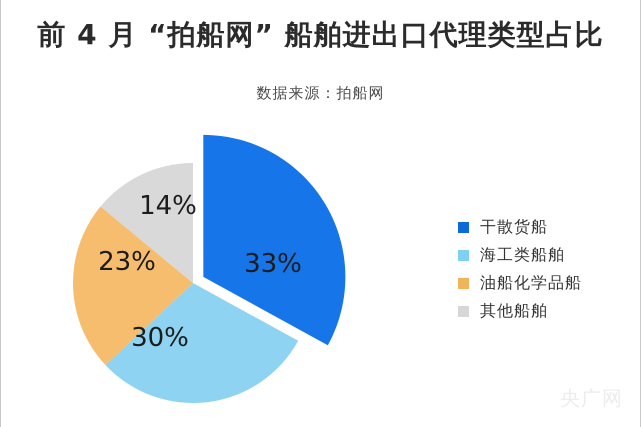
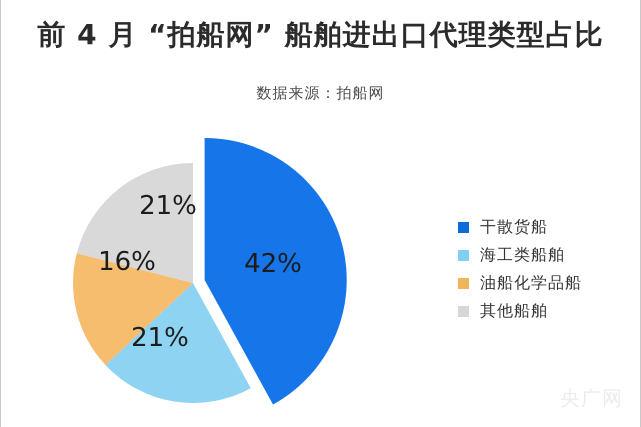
干散货船: 33% -> 42%
海工类船舶: 30% -> 21%
油船化学品船: 23% -> 16%
其他船舶: 14% -> 21%
